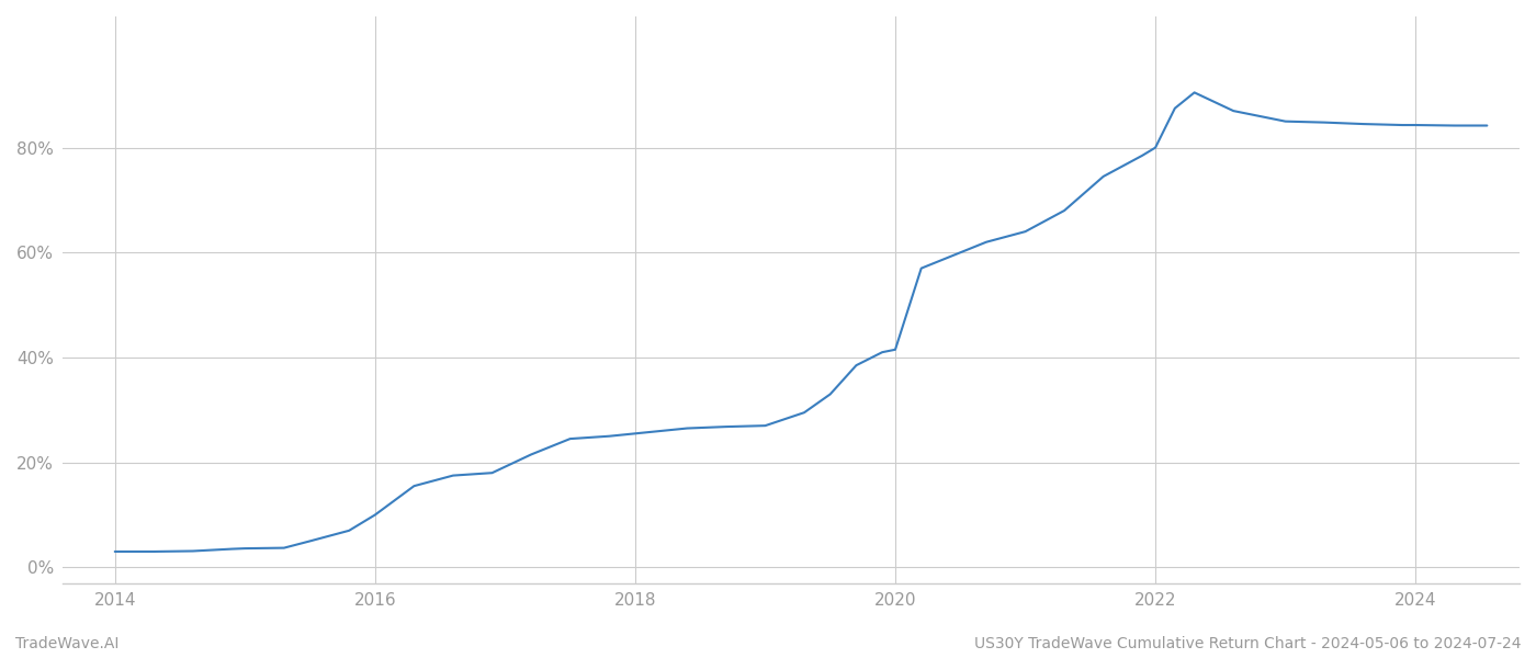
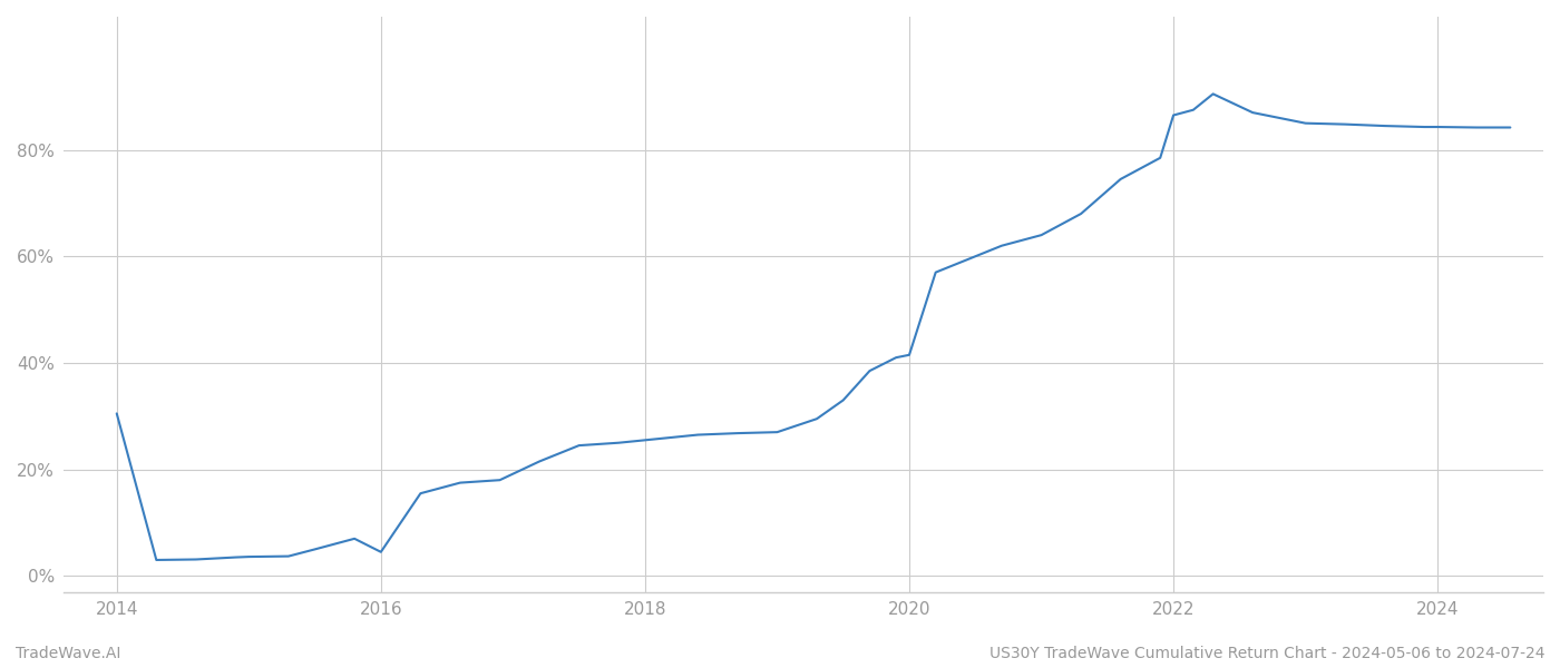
2014: 3.0% -> 30.5%
2016: 10.0% -> 4.5%
2022: 80.0% -> 86.5%
